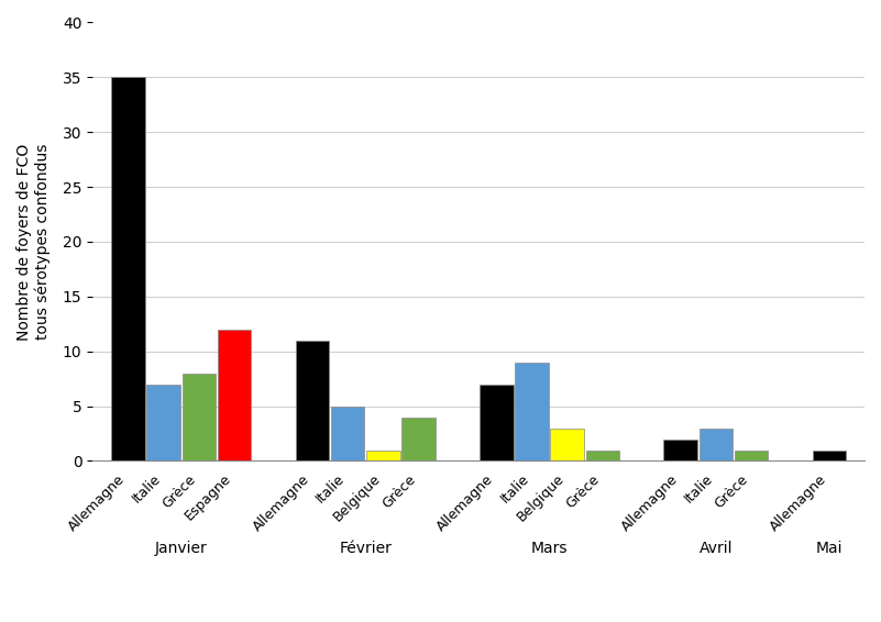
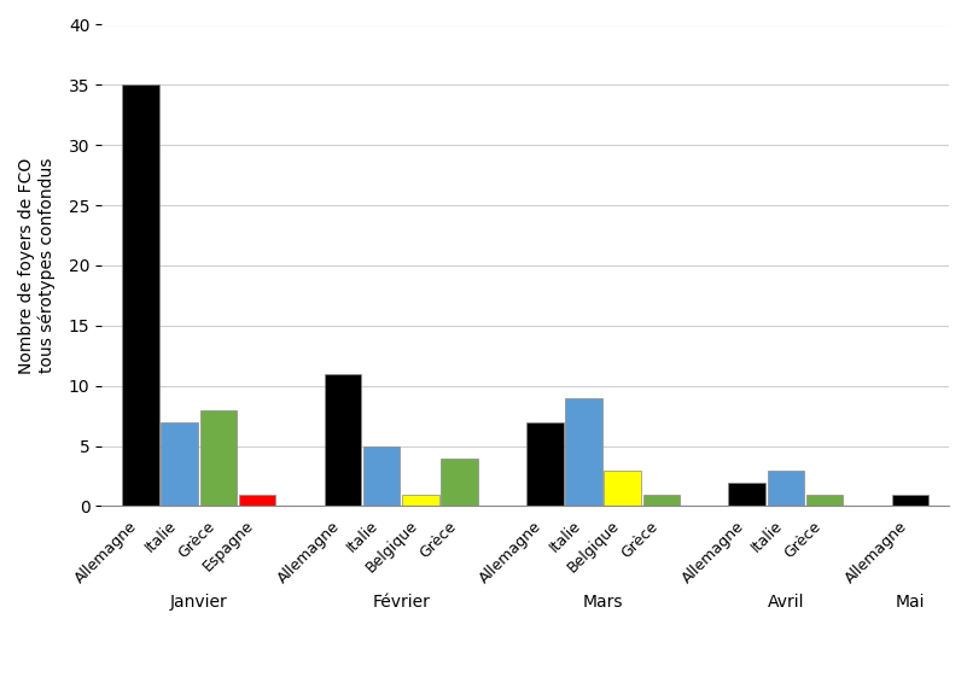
Espagne: 12 -> 1
